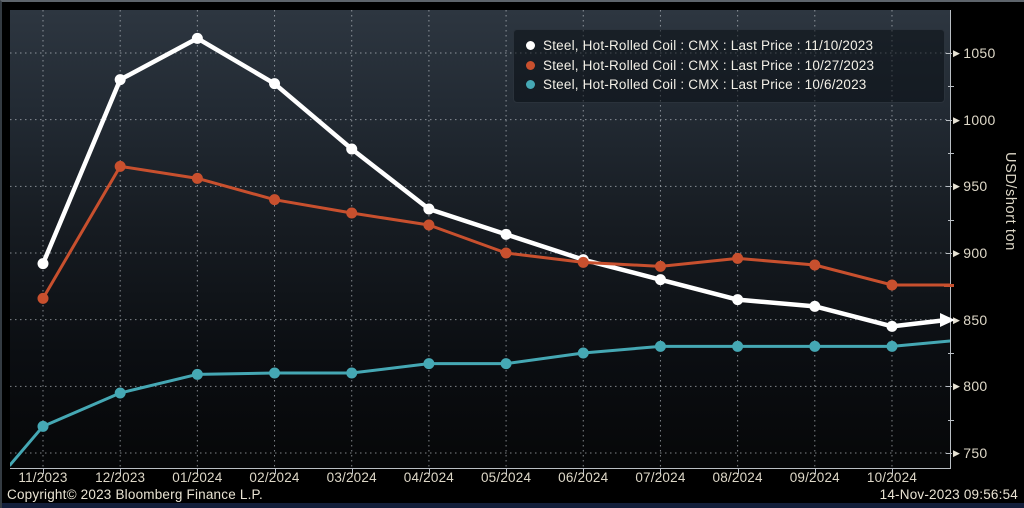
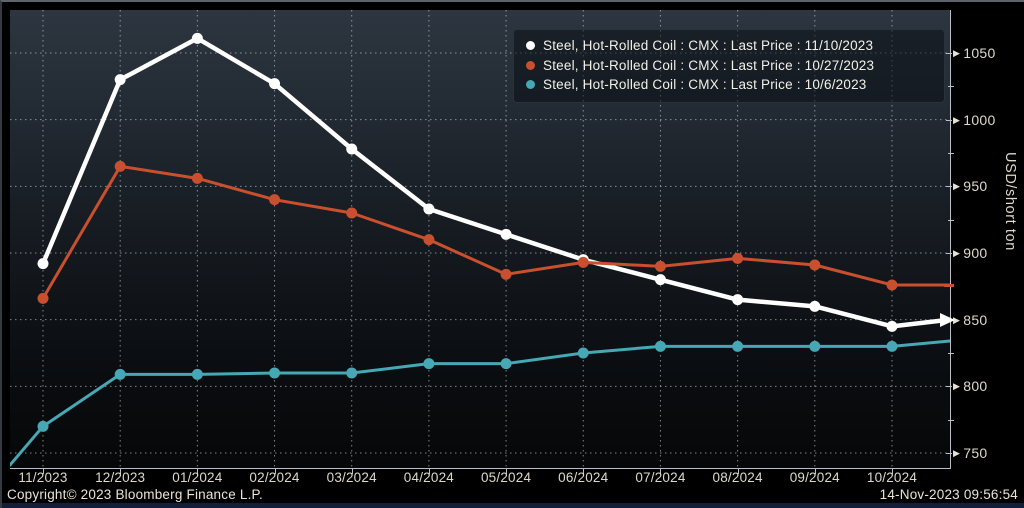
Steel, Hot-Rolled Coil : CMX : Last Price : 10/6/2023/12/2023: 795 -> 809
Steel, Hot-Rolled Coil : CMX : Last Price : 10/27/2023/04/2024: 921 -> 910
Steel, Hot-Rolled Coil : CMX : Last Price : 10/27/2023/05/2024: 900 -> 884
